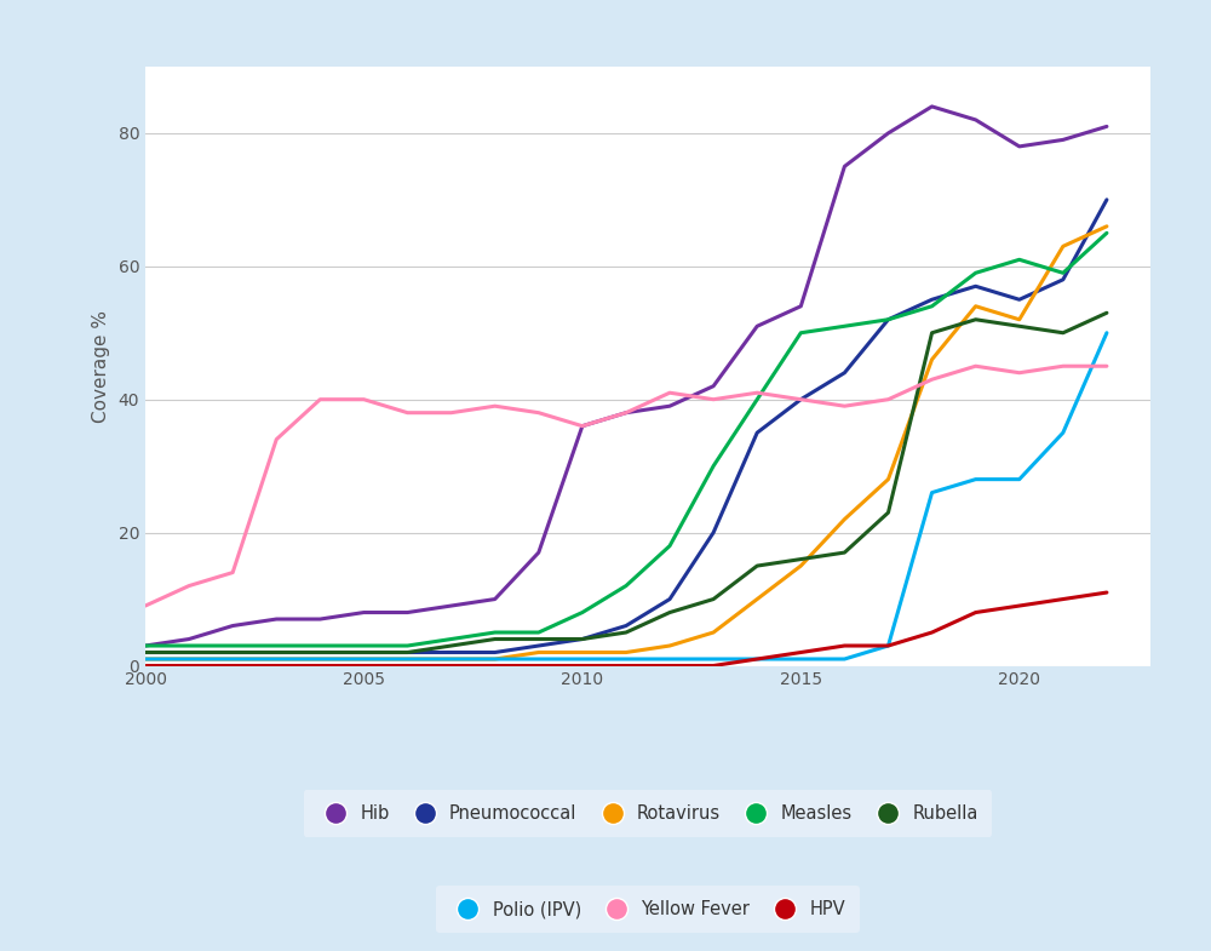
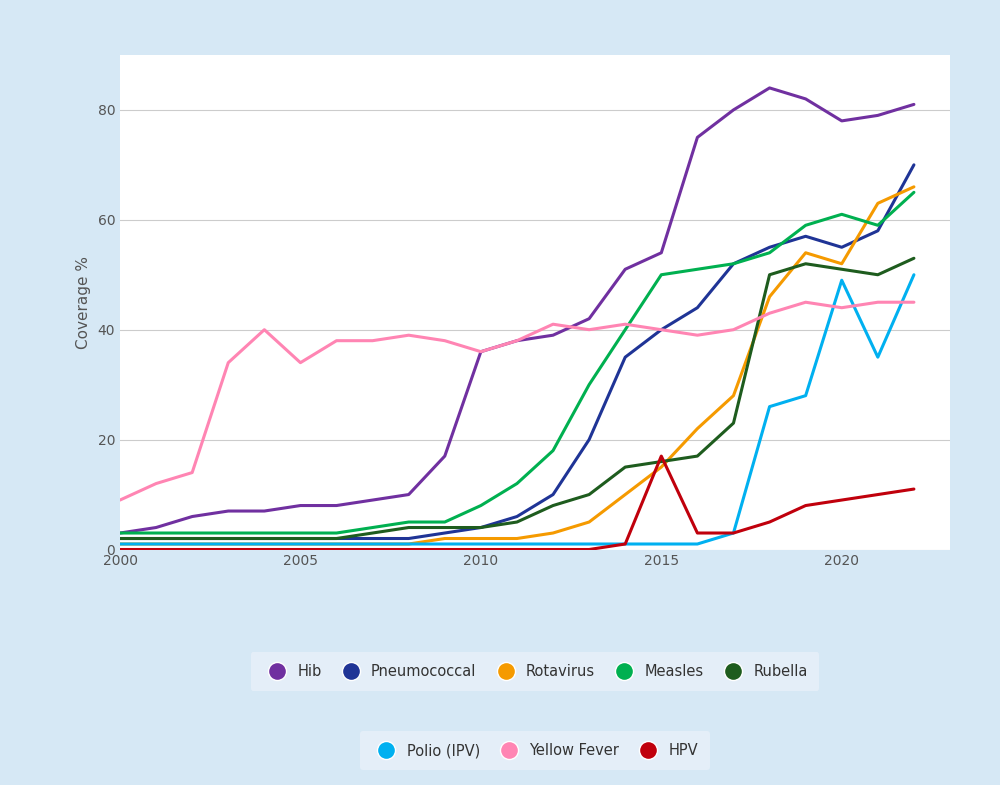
Yellow Fever/2005: 40 -> 34
HPV/2015: 2 -> 17
Polio (IPV)/2020: 28 -> 49
